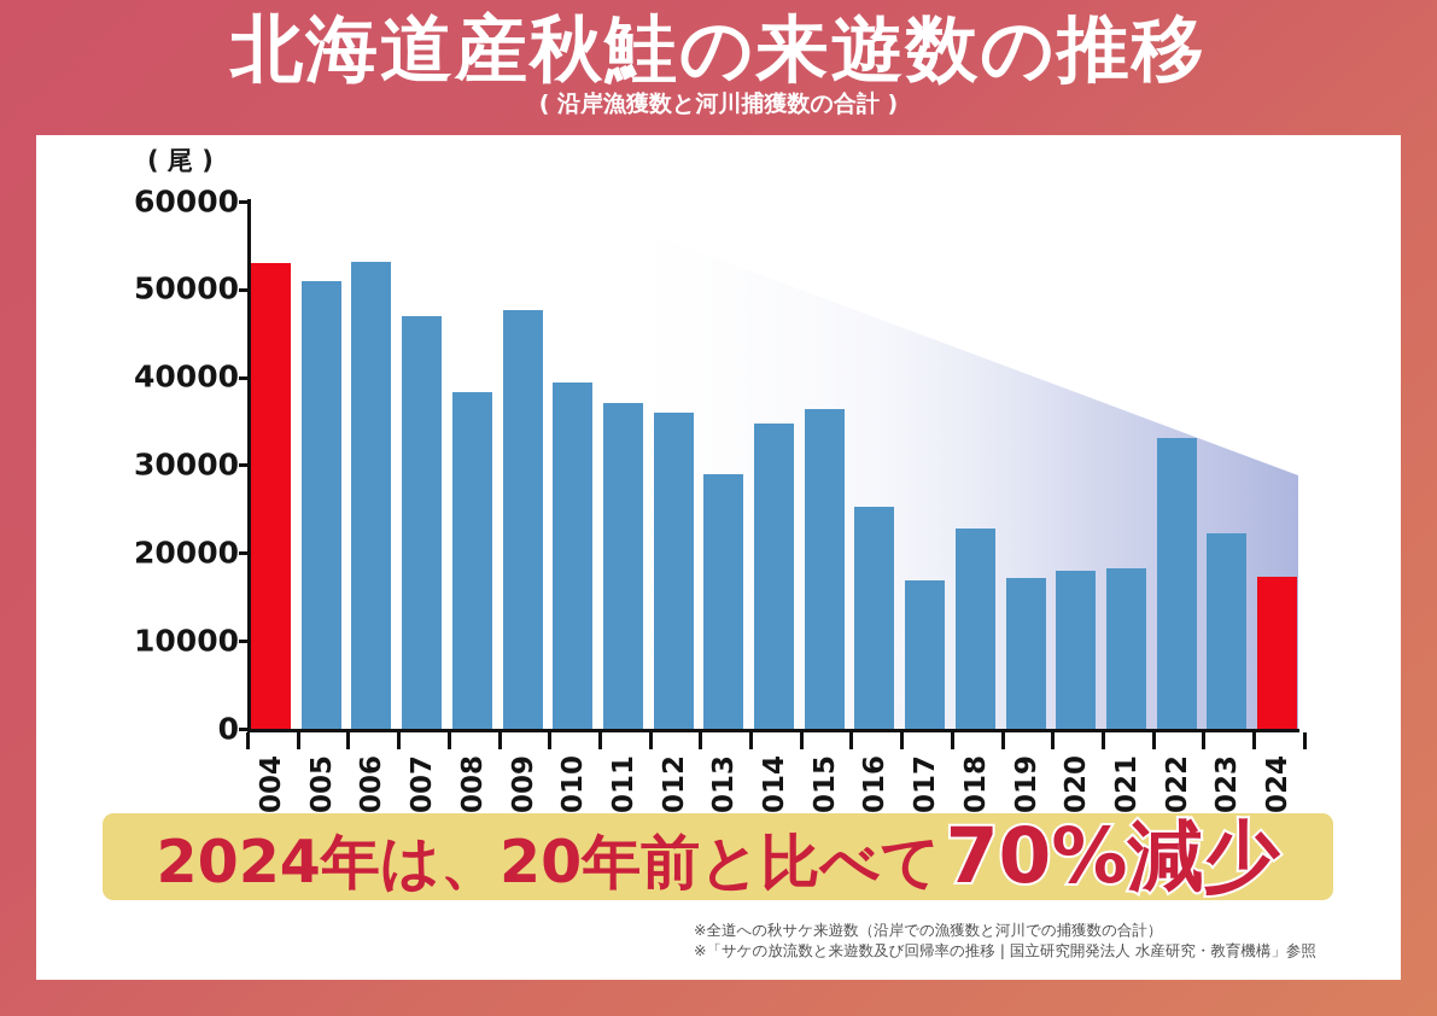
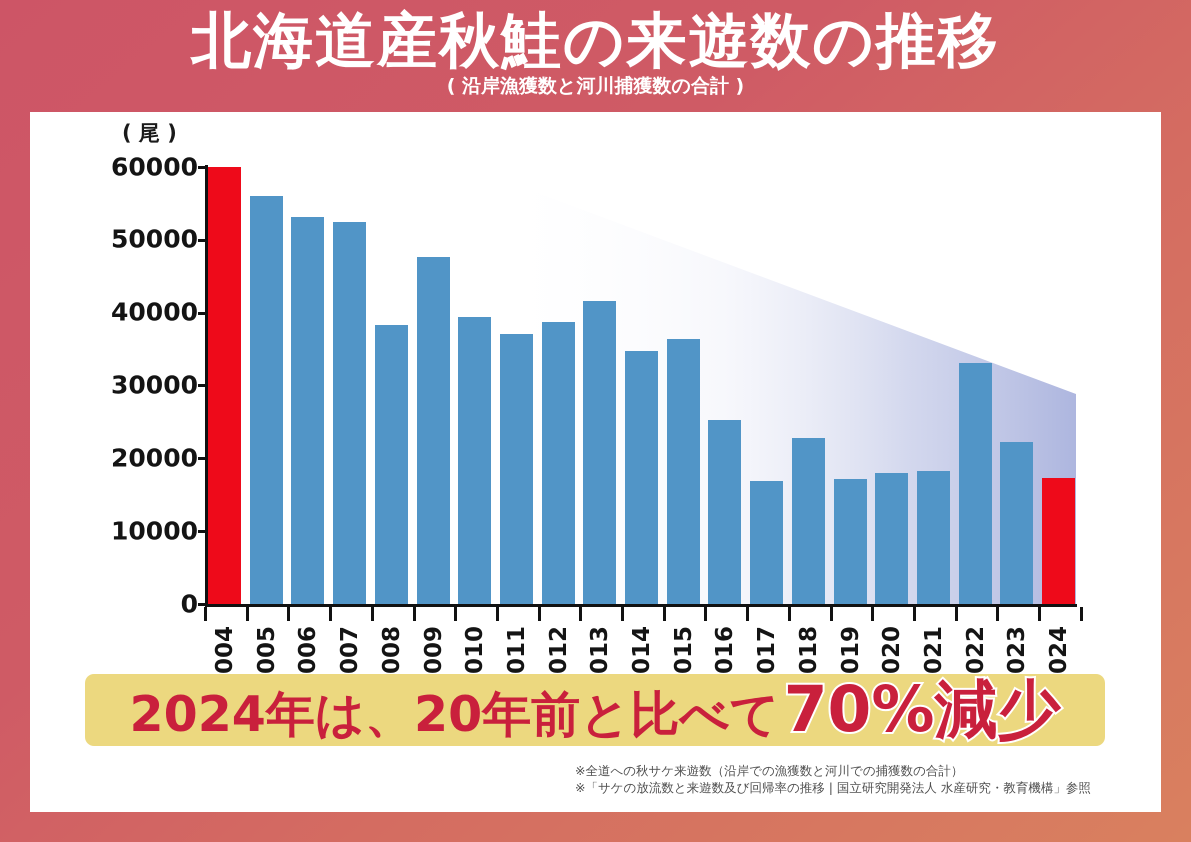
2004: 53000 -> 60000
2005: 51000 -> 56000
2007: 47000 -> 52000
2012: 36000 -> 39000
2013: 29000 -> 42000
